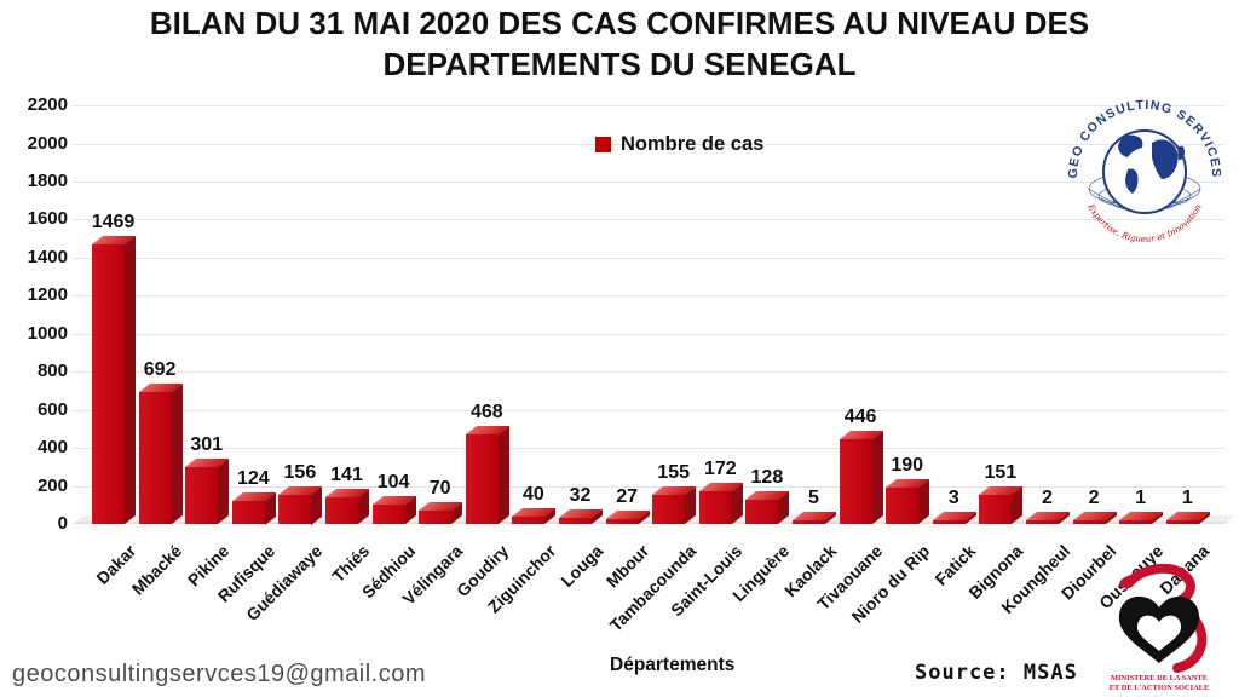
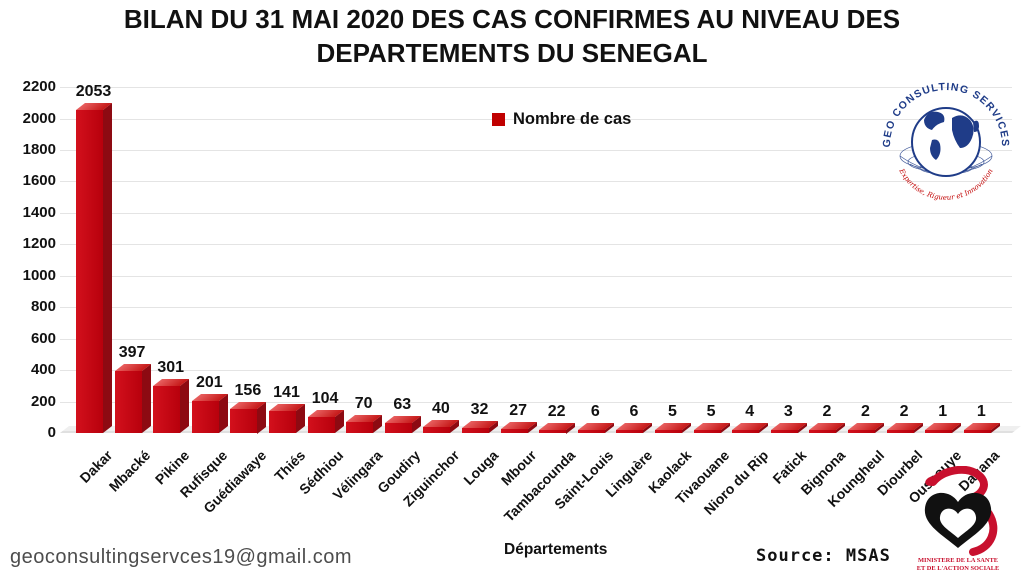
Dakar: 1469 -> 2053
Mbacké: 692 -> 397
Rufisque: 124 -> 201
Goudiry: 468 -> 63
Tambacounda: 155 -> 22
Saint-Louis: 172 -> 6
Linguère: 128 -> 6
Tivaouane: 446 -> 5
Nioro du Rip: 190 -> 4
Bignona: 151 -> 2
